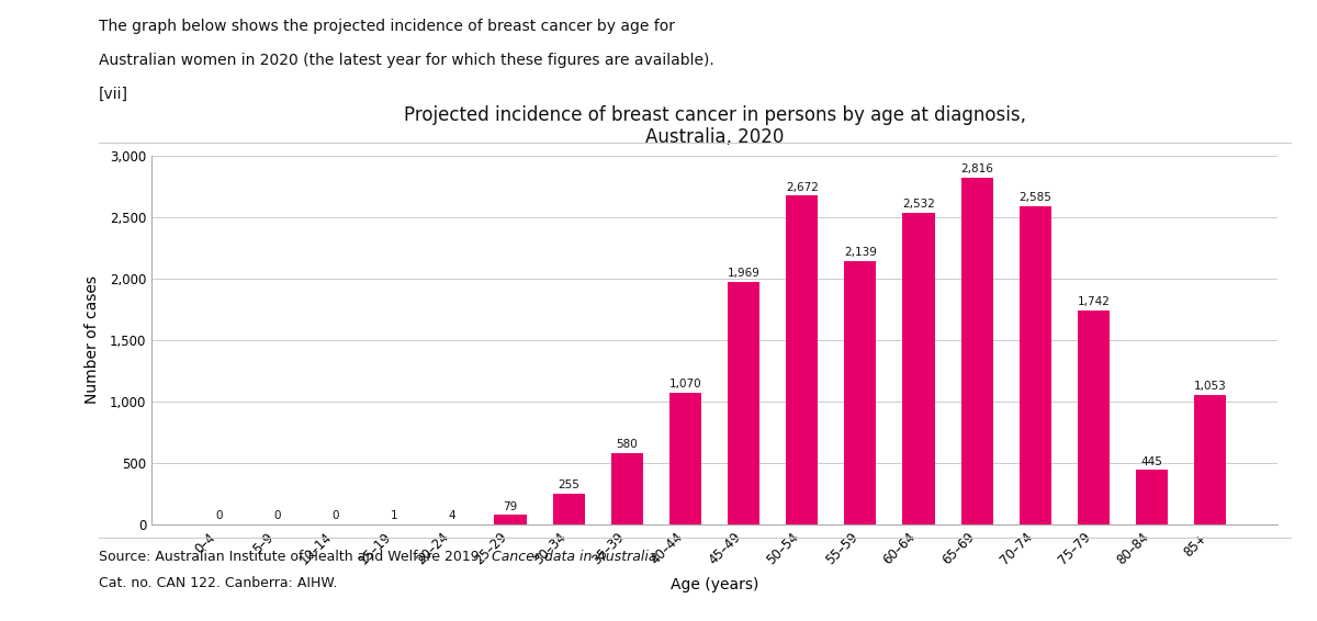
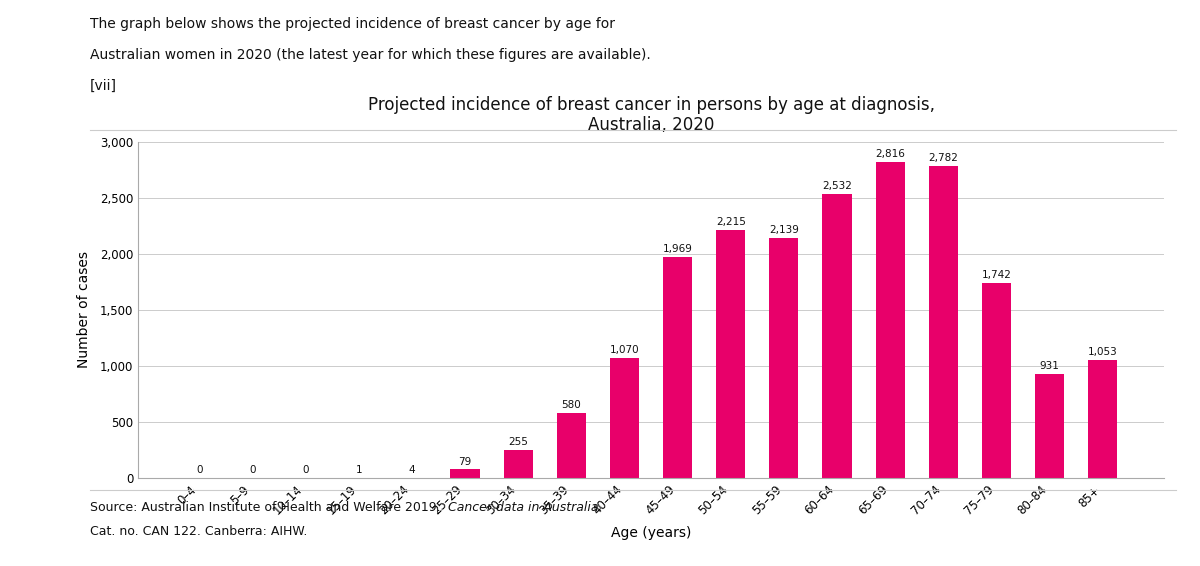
50–54: 2,672 -> 2,215
70–74: 2,585 -> 2,782
80–84: 445 -> 931
